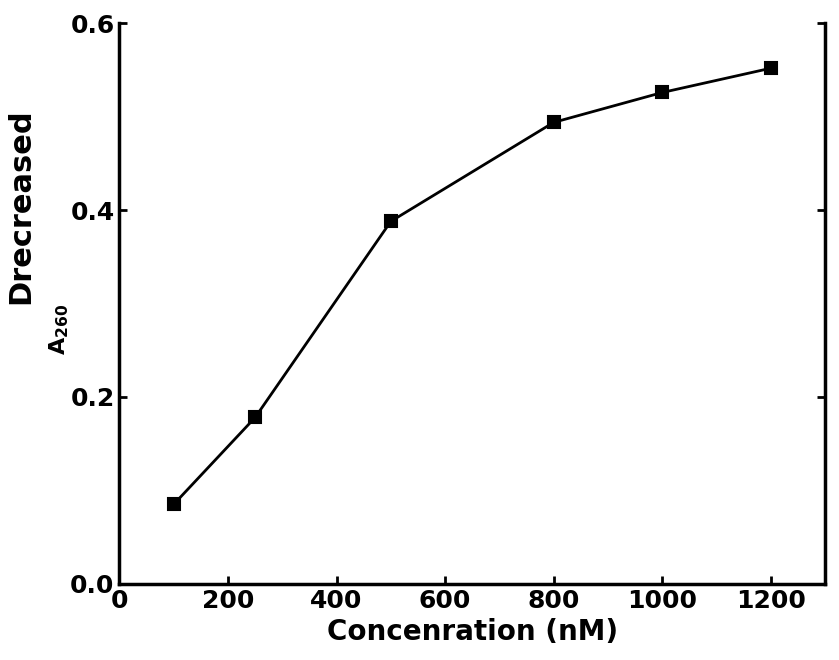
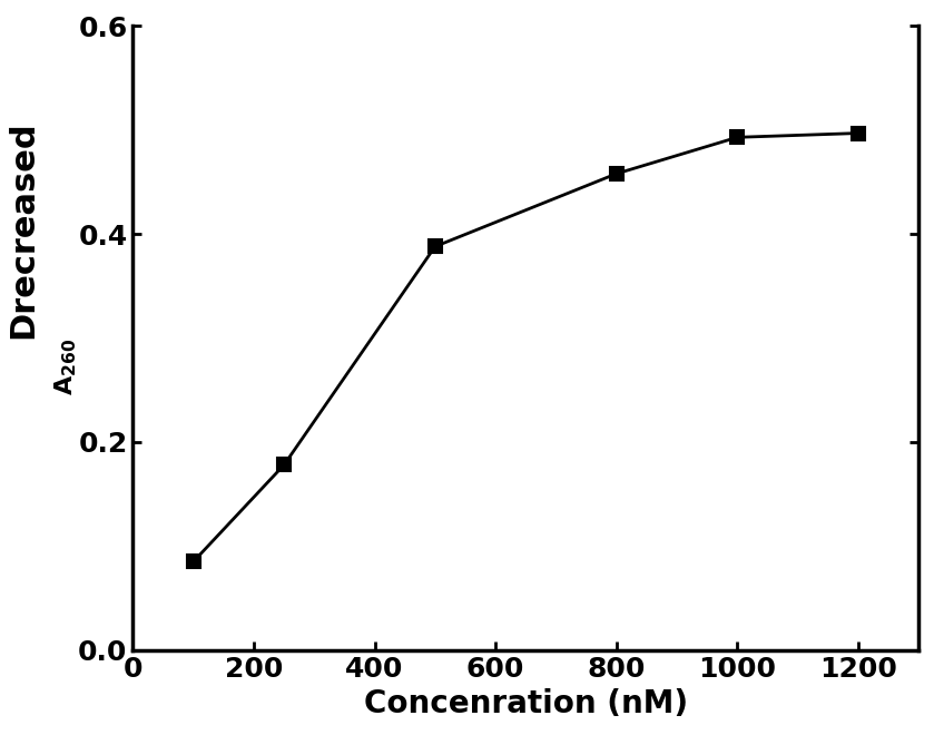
800: 0.494 -> 0.458
1000: 0.526 -> 0.493
1200: 0.552 -> 0.497
